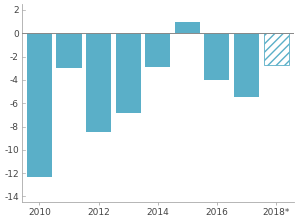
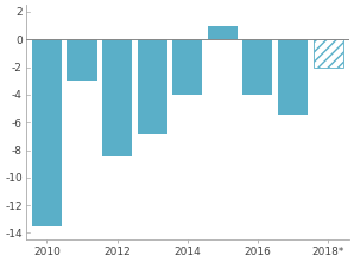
2010: -12.3 -> -13.5
2014: -2.9 -> -4.0
2018*: -2.7 -> -2.0
